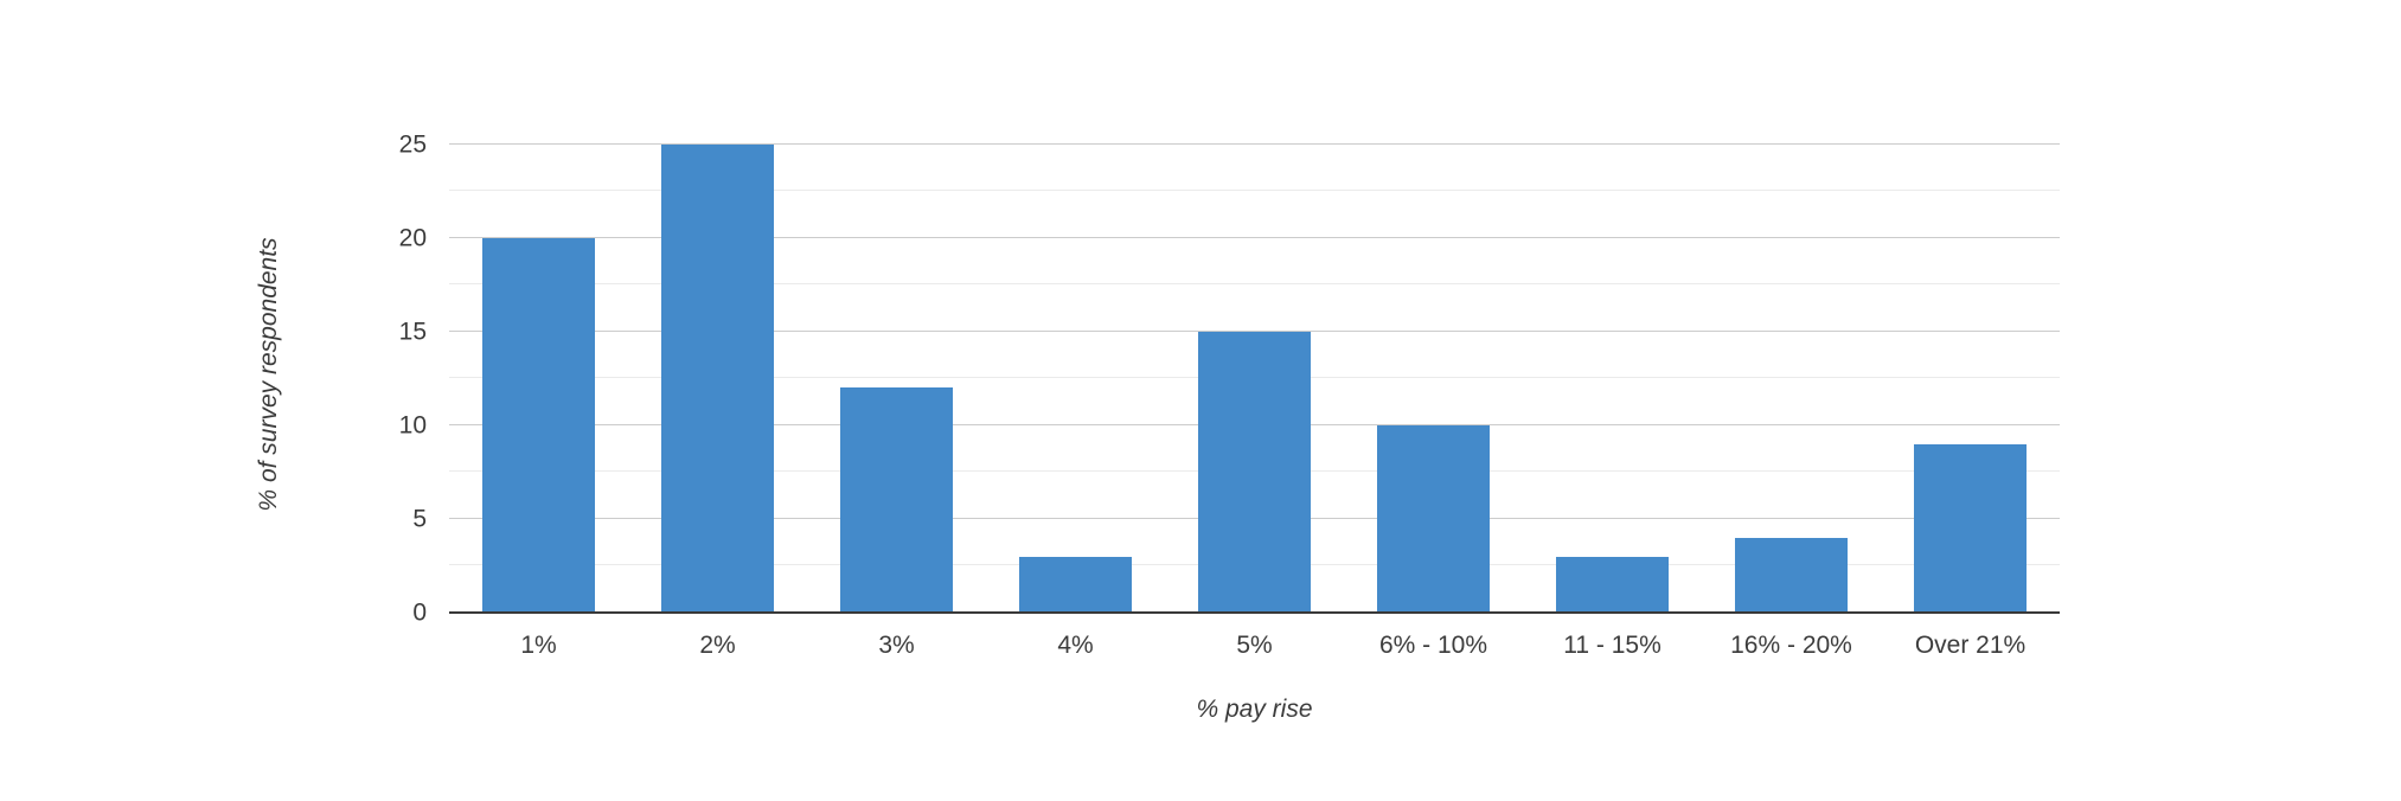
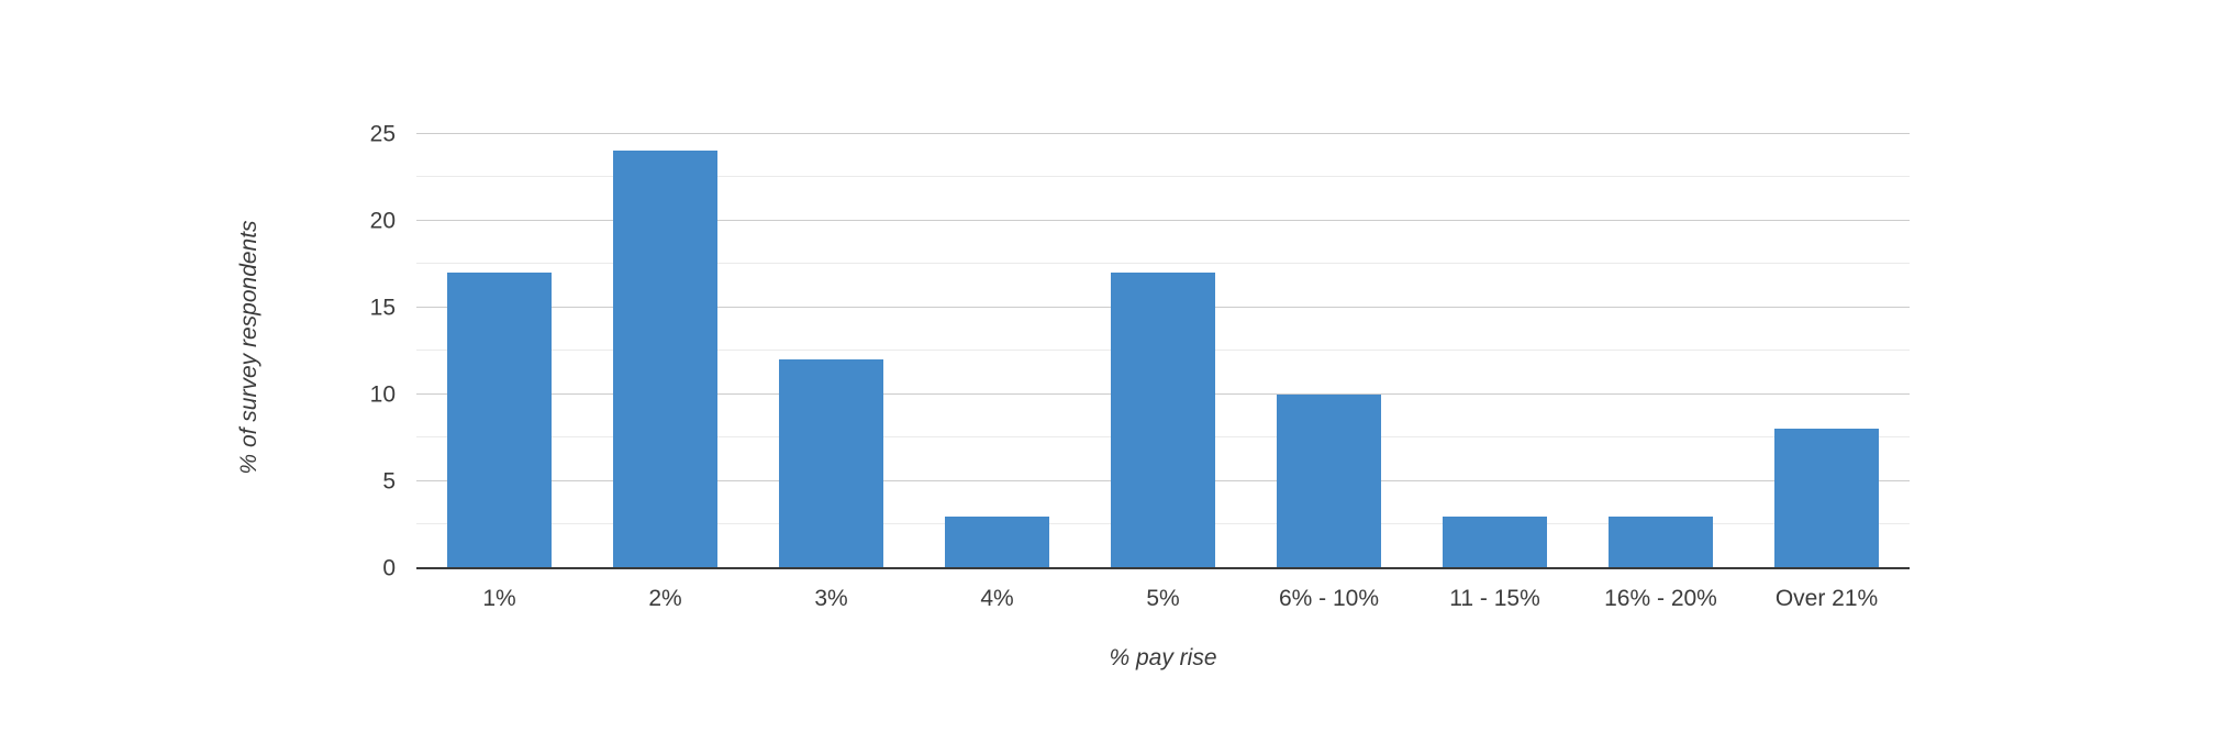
1%: 20 -> 17
2%: 25 -> 24
5%: 15 -> 17
16% - 20%: 4 -> 3
Over 21%: 9 -> 8
